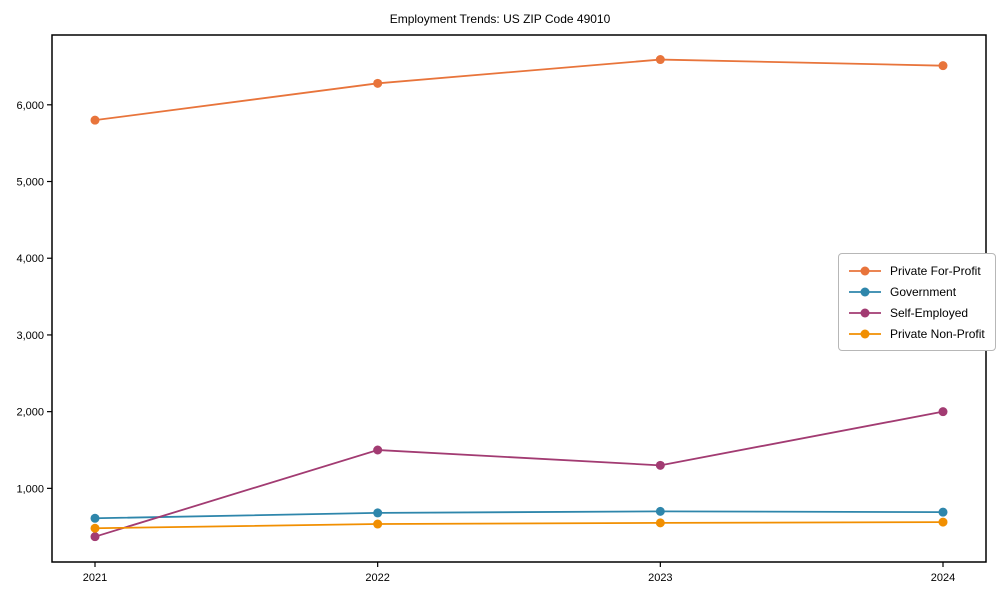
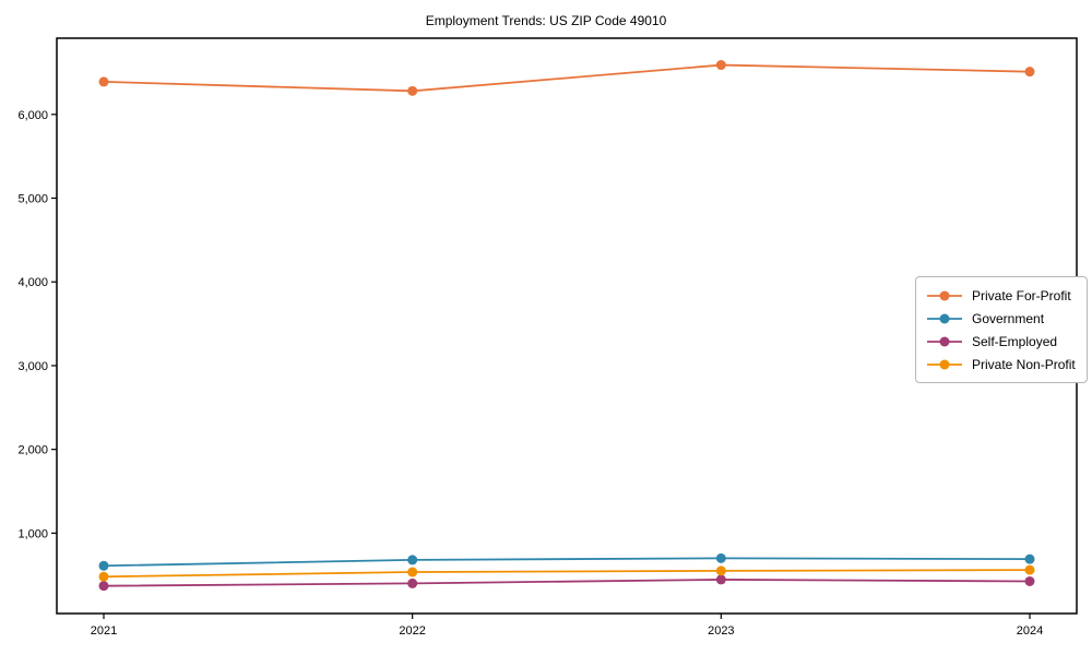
Private For-Profit/2021: 5800 -> 6400
Self-Employed/2022: 1500 -> 400
Self-Employed/2023: 1300 -> 400
Self-Employed/2024: 2000 -> 400
